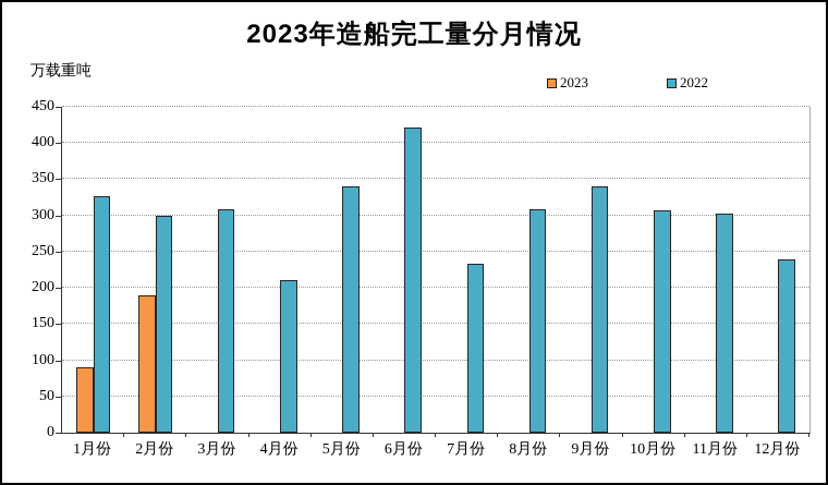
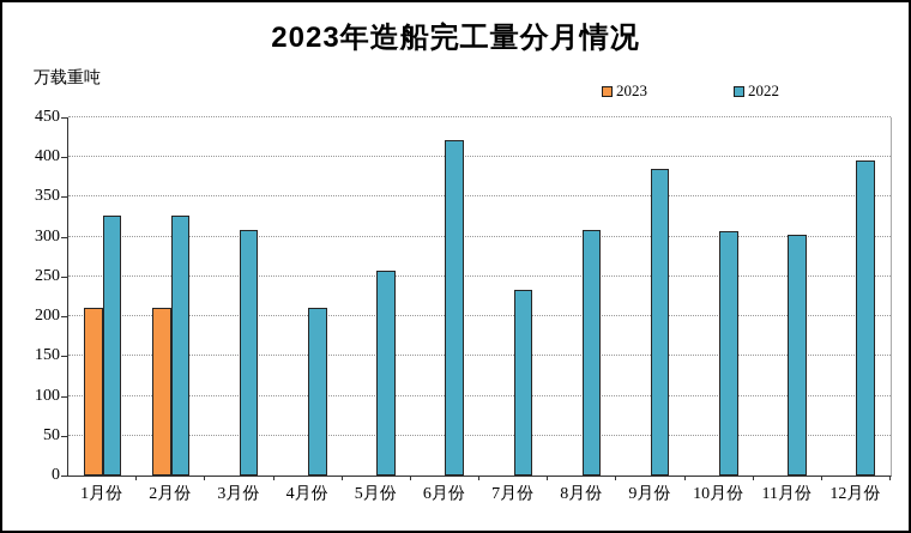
2023/1月份: 90 -> 210
2023/2月份: 190 -> 210
2022/2月份: 300 -> 330
2022/5月份: 340 -> 260
2022/9月份: 340 -> 390
2022/12月份: 240 -> 400
